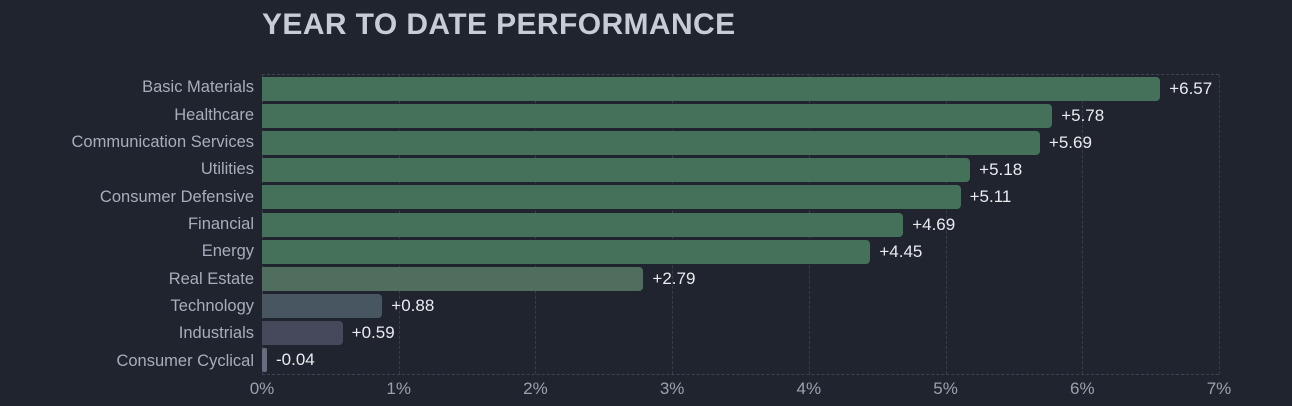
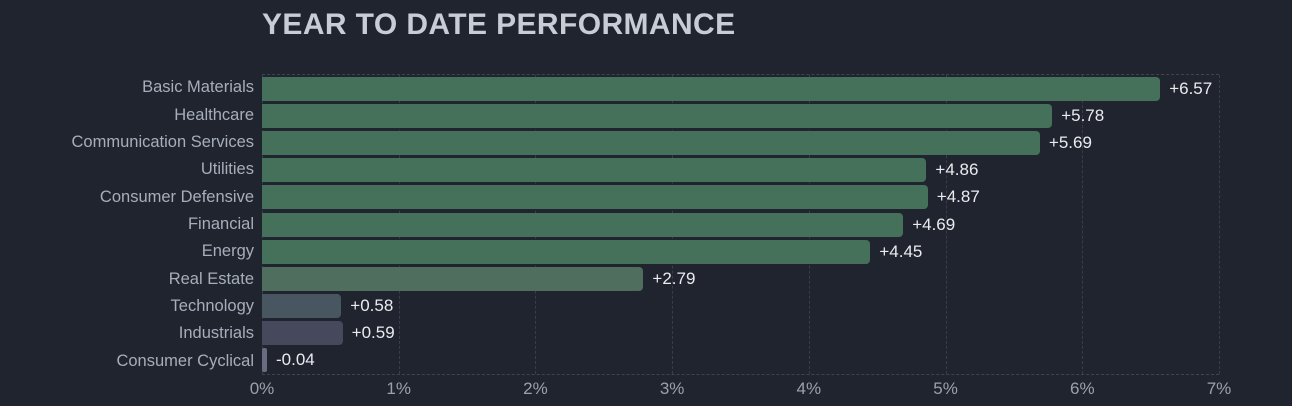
Utilities: +5.18 -> +4.86
Consumer Defensive: +5.11 -> +4.87
Technology: +0.88 -> +0.58
